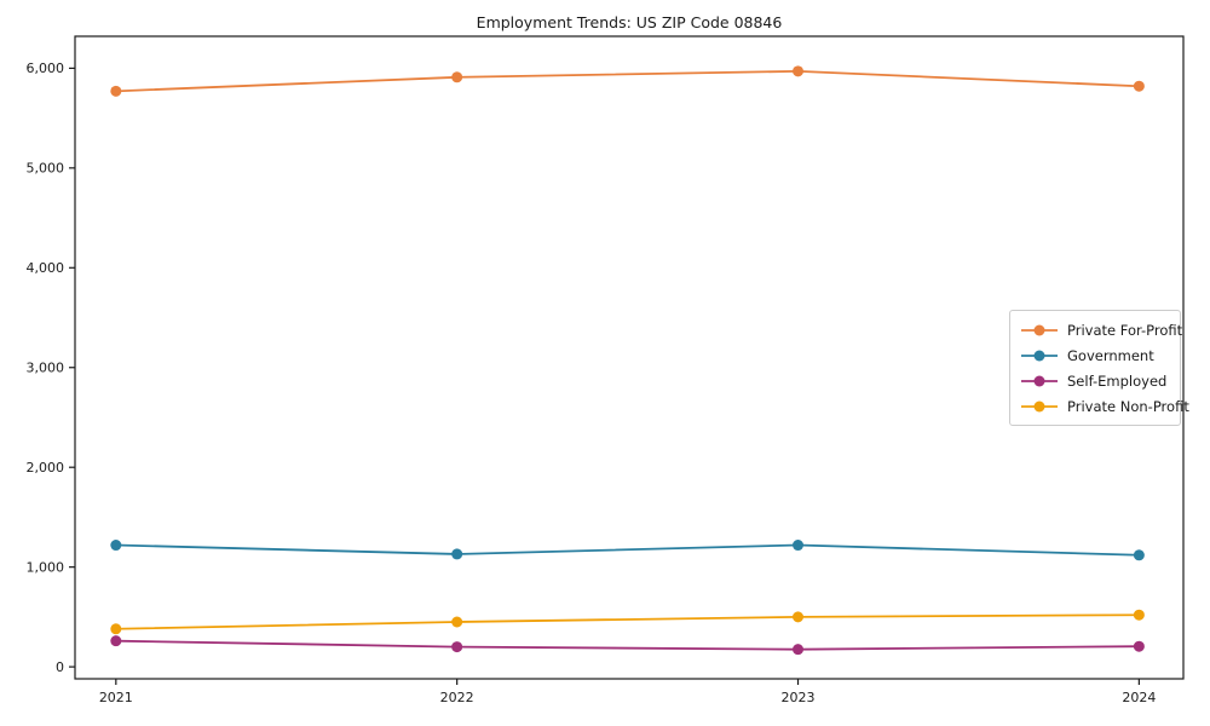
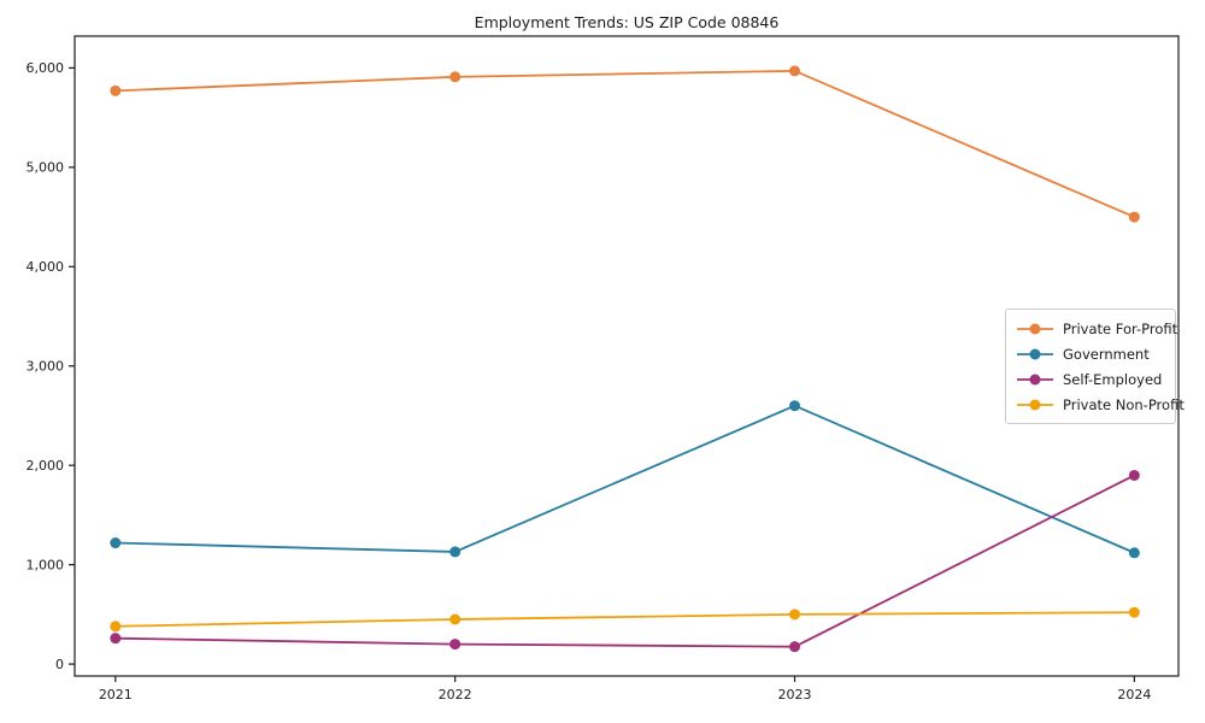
Government/2023: 1200 -> 2600
Private For-Profit/2024: 5800 -> 4500
Self-Employed/2024: 200 -> 1900
